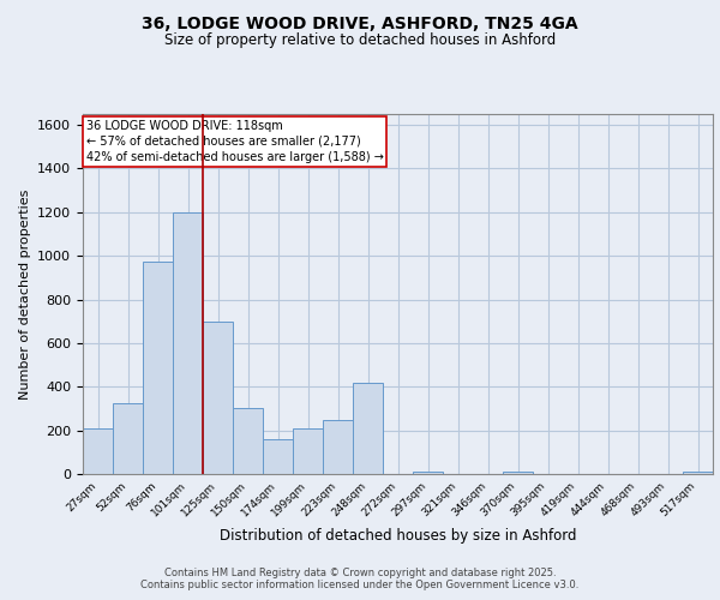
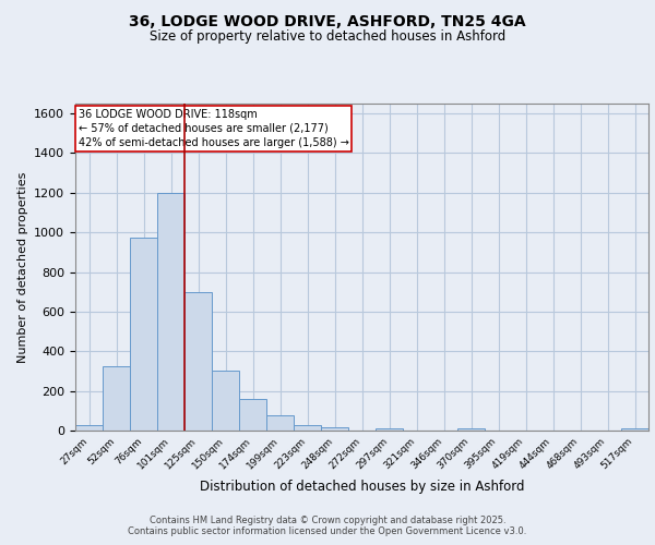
27sqm: 210 -> 20
199sqm: 210 -> 80
223sqm: 250 -> 30
248sqm: 420 -> 20
